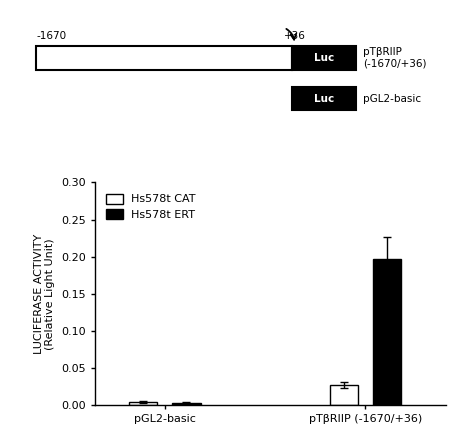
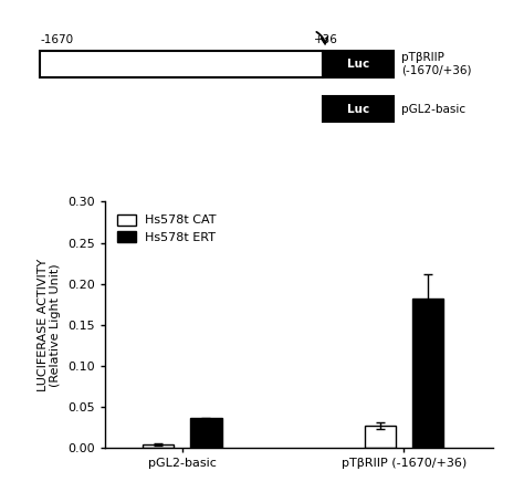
Hs578t ERT/pGL2-basic: 0.003 -> 0.036
Hs578t ERT/pTβRIIP (-1670/+36): 0.197 -> 0.182
